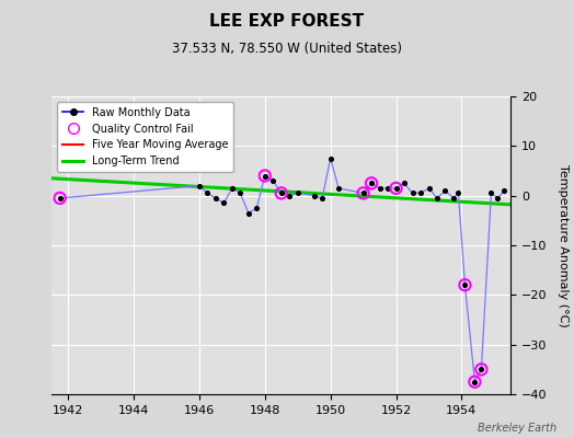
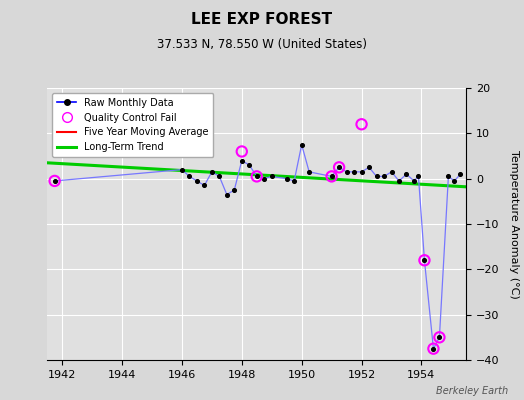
Quality Control Fail/1948: 4.0 -> 6.0
Quality Control Fail/1952: 1.5 -> 12.0
